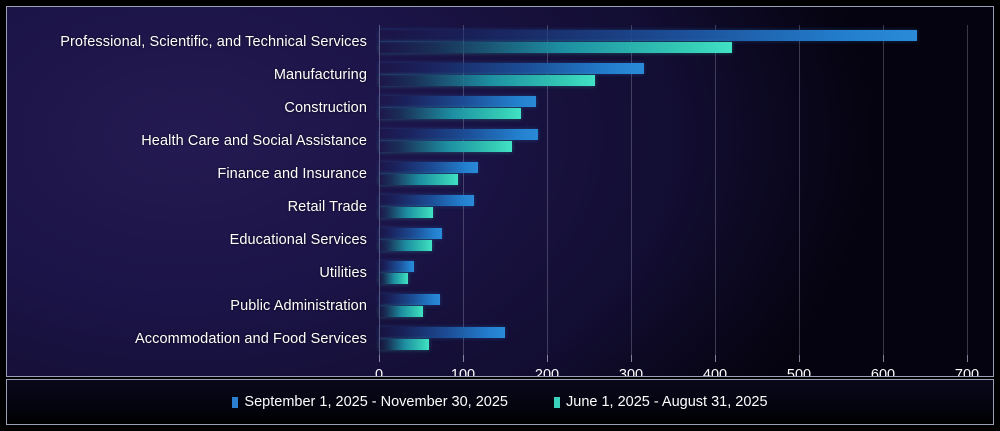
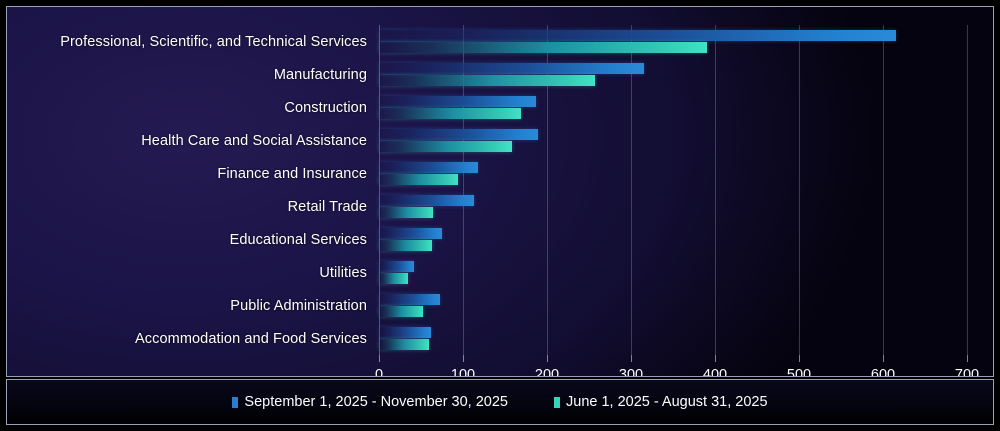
September 1, 2025 - November 30, 2025/Professional, Scientific, and Technical Services: 640 -> 620
June 1, 2025 - August 31, 2025/Professional, Scientific, and Technical Services: 420 -> 390
September 1, 2025 - November 30, 2025/Accommodation and Food Services: 150 -> 60
